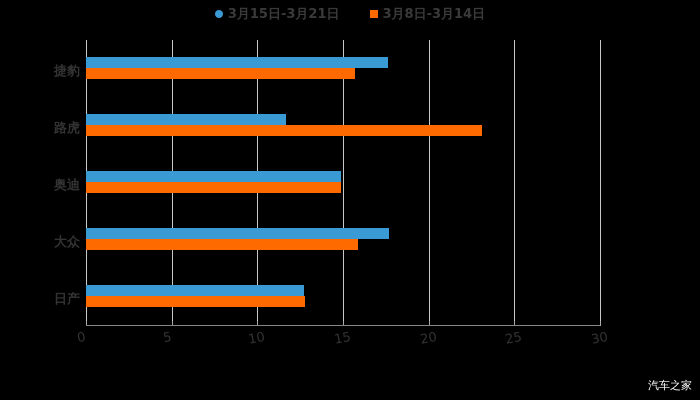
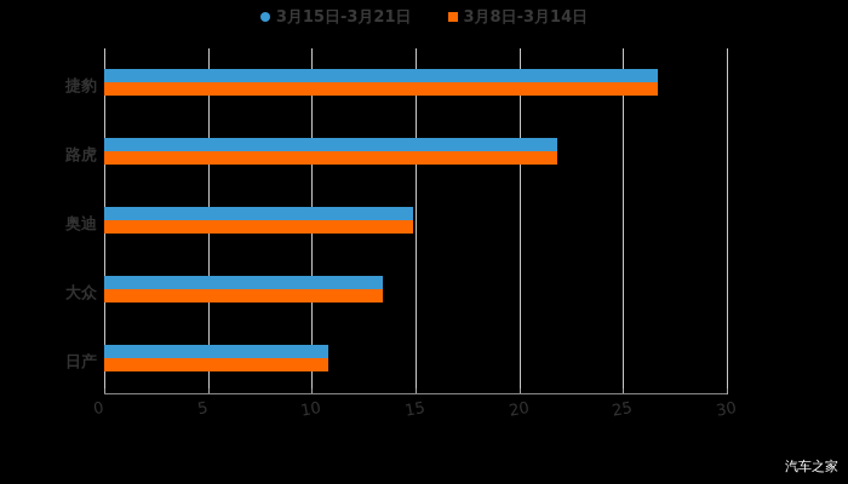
3月15日-3月21日/捷豹: 17.6 -> 26.7
3月8日-3月14日/捷豹: 15.7 -> 26.7
3月15日-3月21日/路虎: 11.7 -> 21.8
3月8日-3月14日/路虎: 23.1 -> 21.8
3月15日-3月21日/大众: 17.7 -> 13.4
3月8日-3月14日/大众: 15.9 -> 13.4
3月15日-3月21日/日产: 12.7 -> 10.8
3月8日-3月14日/日产: 12.8 -> 10.8
